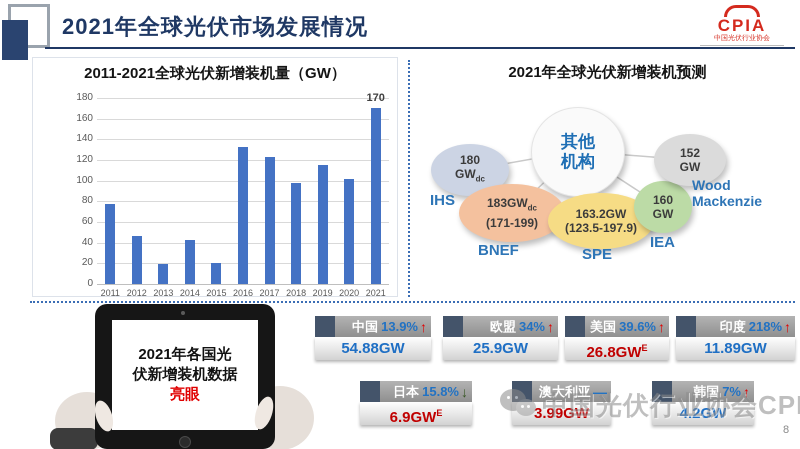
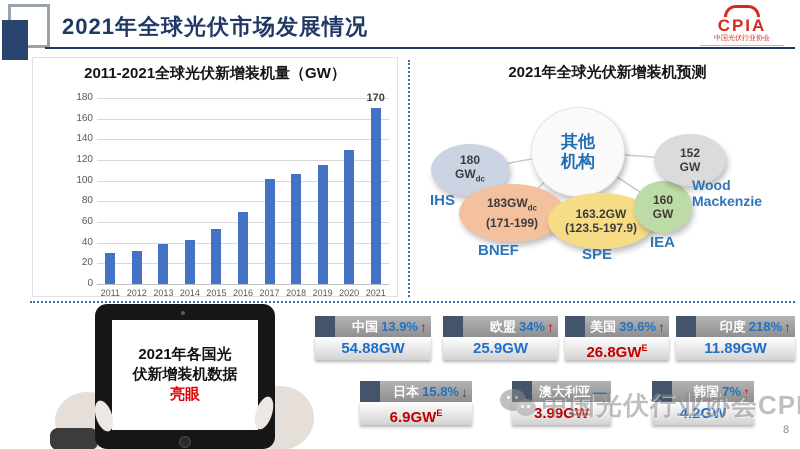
2011: 77 -> 30
2012: 46 -> 32
2013: 19 -> 39
2015: 20 -> 53
2016: 133 -> 70
2017: 123 -> 102
2018: 98 -> 106
2020: 102 -> 130
